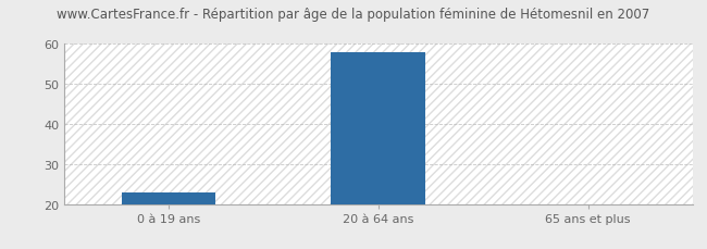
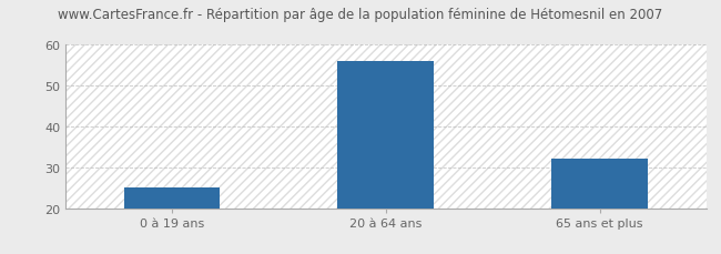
0 à 19 ans: 23 -> 25
20 à 64 ans: 58 -> 56
65 ans et plus: 20 -> 32
